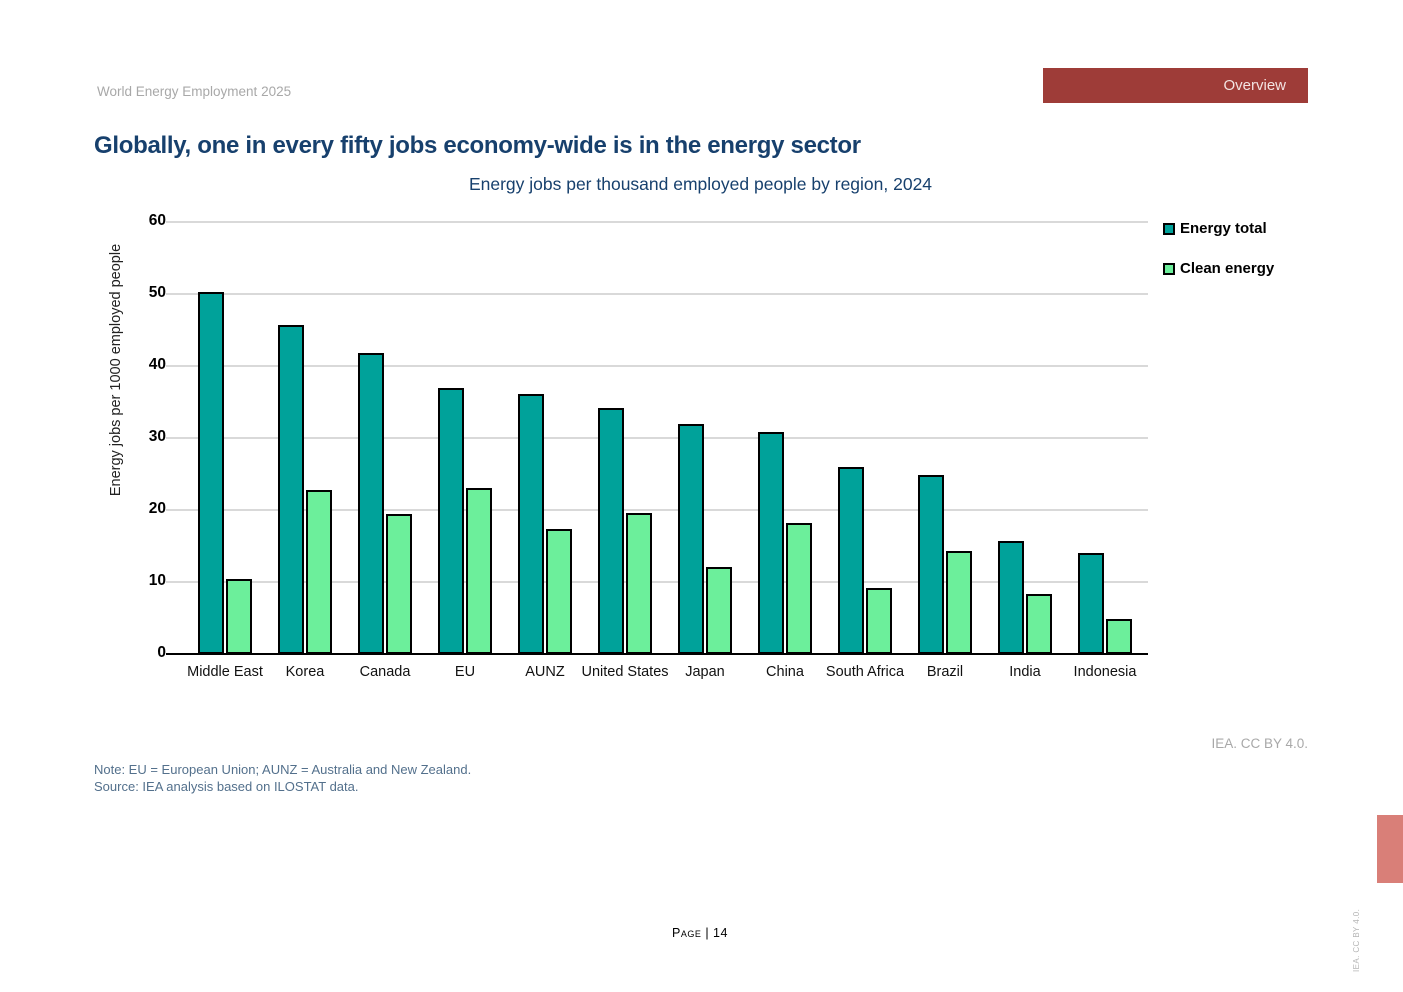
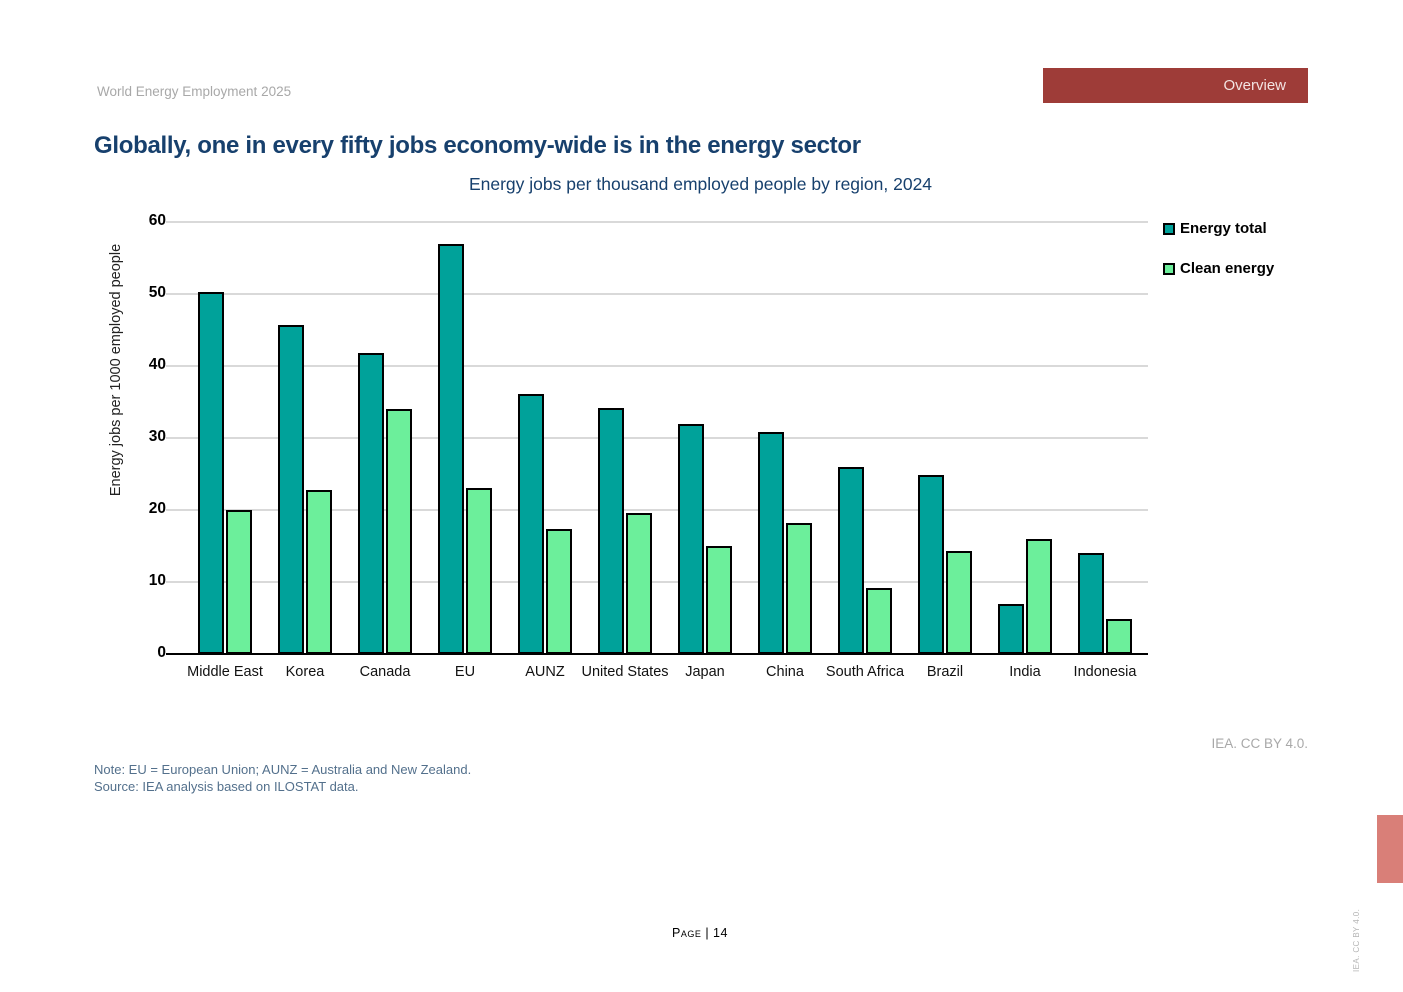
Clean energy/Middle East: 10 -> 20
Clean energy/Canada: 19 -> 34
Energy total/EU: 37 -> 57
Clean energy/Japan: 12 -> 15
Energy total/India: 16 -> 7
Clean energy/India: 8 -> 16
